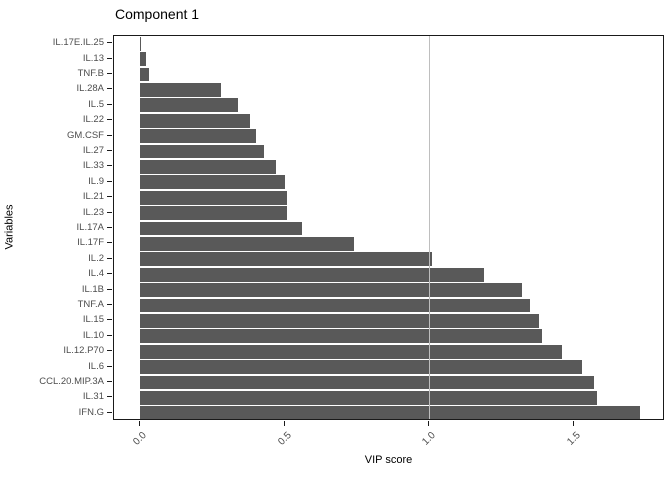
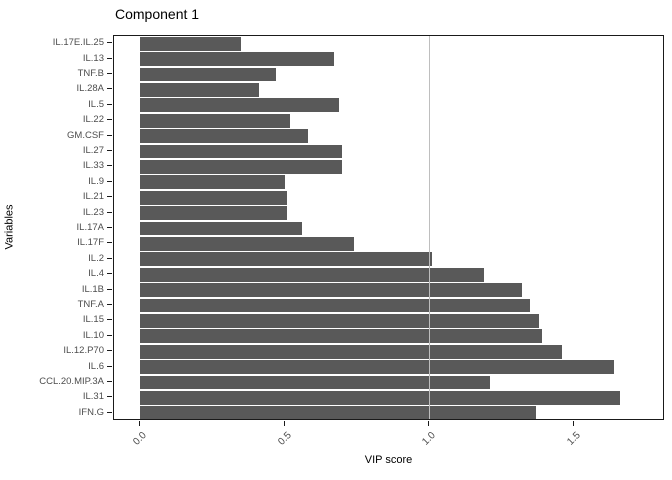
IL.17E.IL.25: 0.01 -> 0.35
IL.13: 0.02 -> 0.67
TNF.B: 0.03 -> 0.47
IL.28A: 0.28 -> 0.41
IL.5: 0.34 -> 0.69
IL.22: 0.38 -> 0.52
GM.CSF: 0.40 -> 0.58
IL.27: 0.43 -> 0.70
IL.33: 0.47 -> 0.70
IL.6: 1.53 -> 1.64
CCL.20.MIP.3A: 1.57 -> 1.21
IL.31: 1.58 -> 1.66
IFN.G: 1.73 -> 1.37
